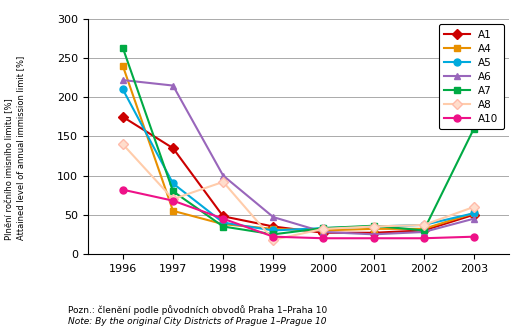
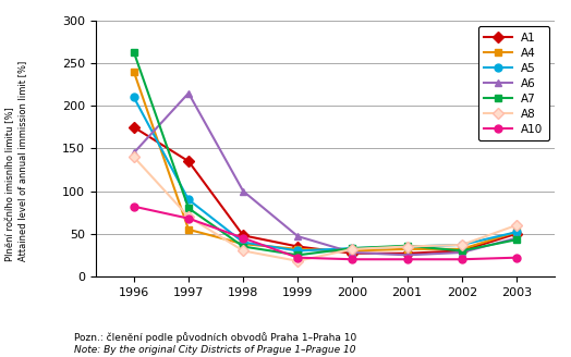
A6/1996: 222 -> 145
A8/1998: 92 -> 30
A7/2003: 160 -> 43
